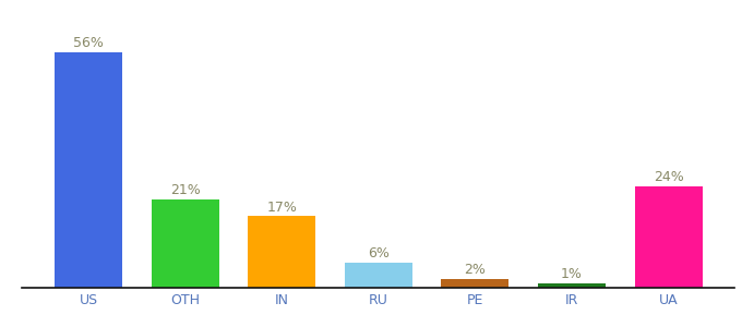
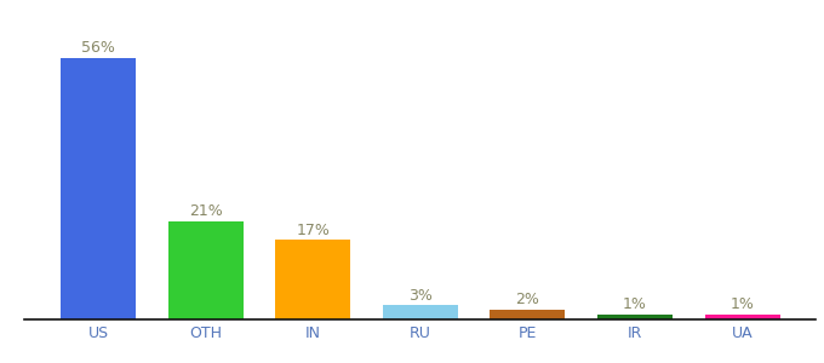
RU: 6% -> 3%
UA: 24% -> 1%
